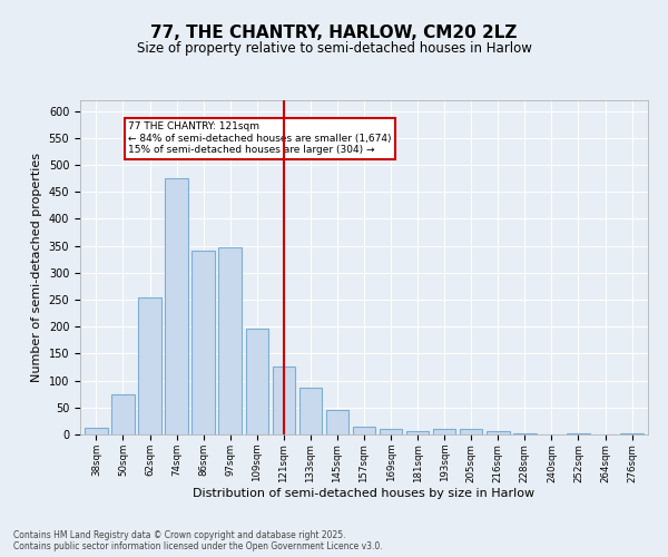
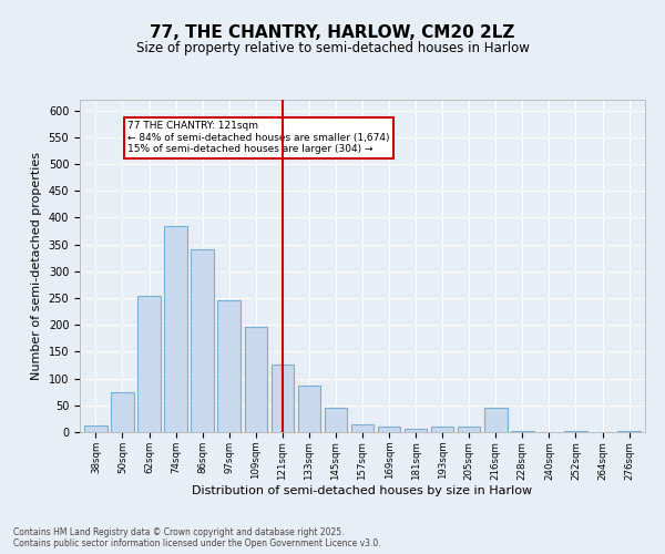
74sqm: 475 -> 385
97sqm: 348 -> 245
216sqm: 6 -> 45
